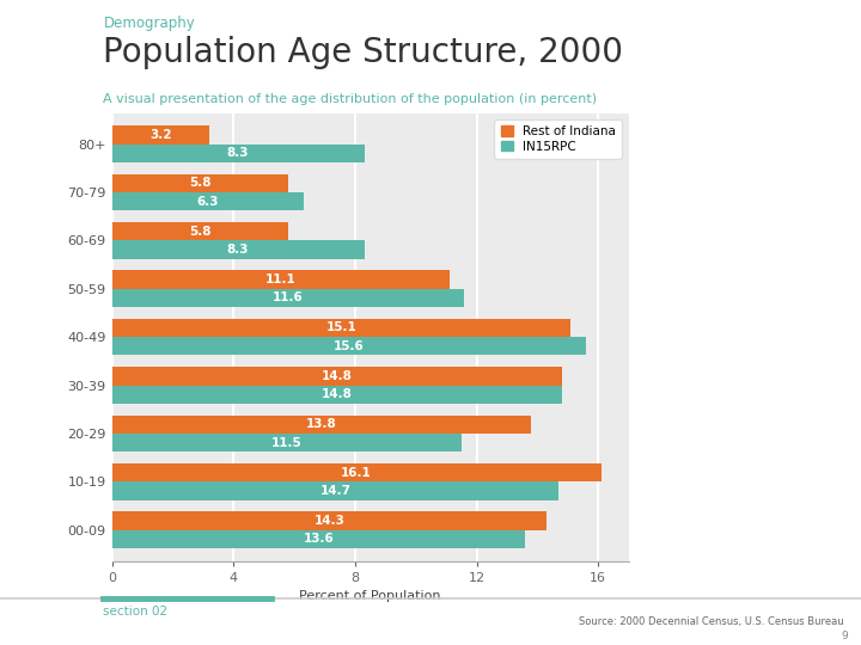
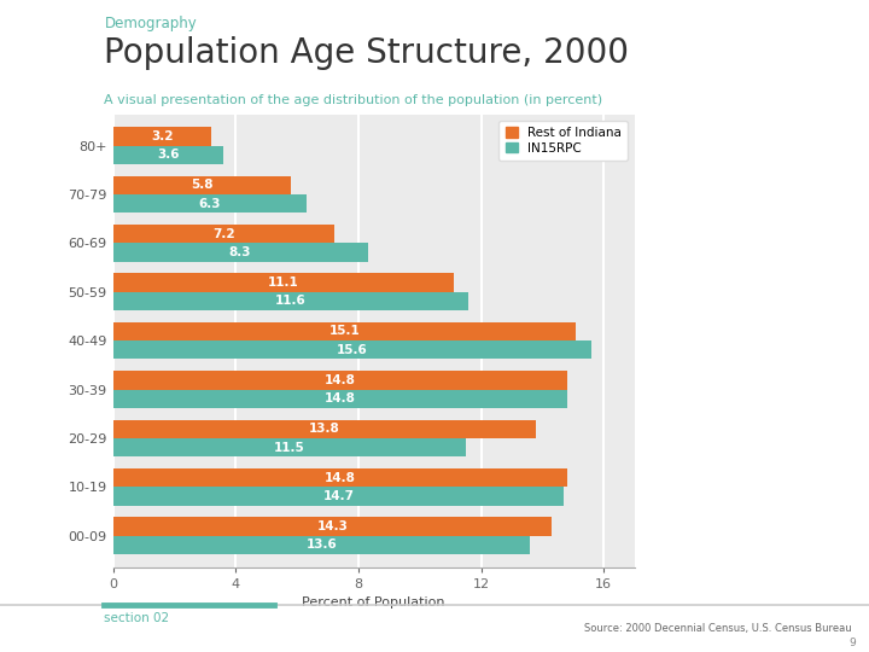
IN15RPC/80+: 8.3 -> 3.6
Rest of Indiana/60-69: 5.8 -> 7.2
Rest of Indiana/10-19: 16.1 -> 14.8
